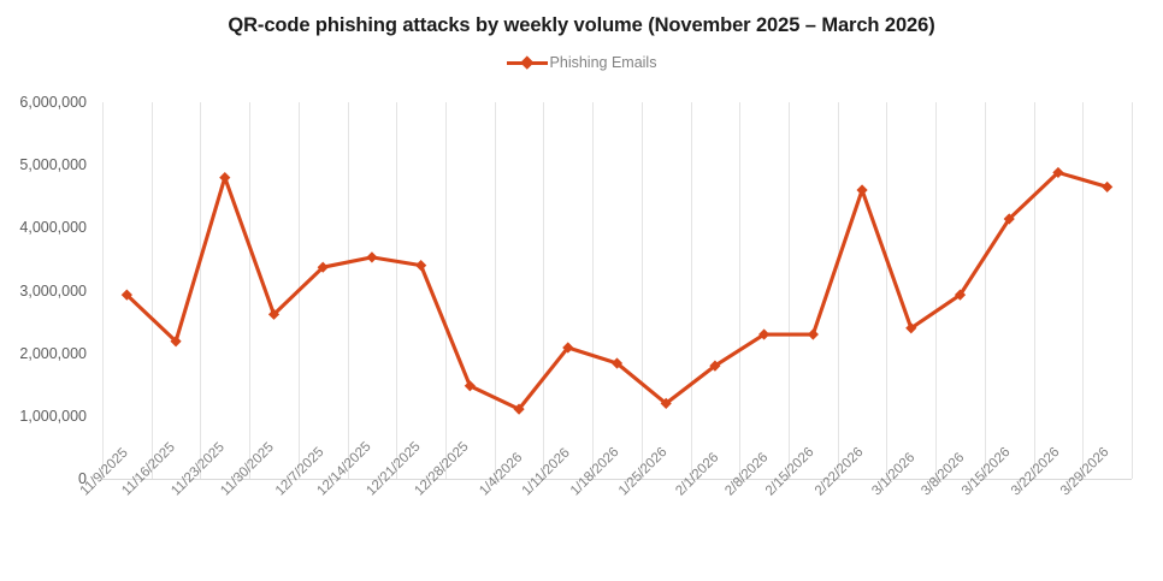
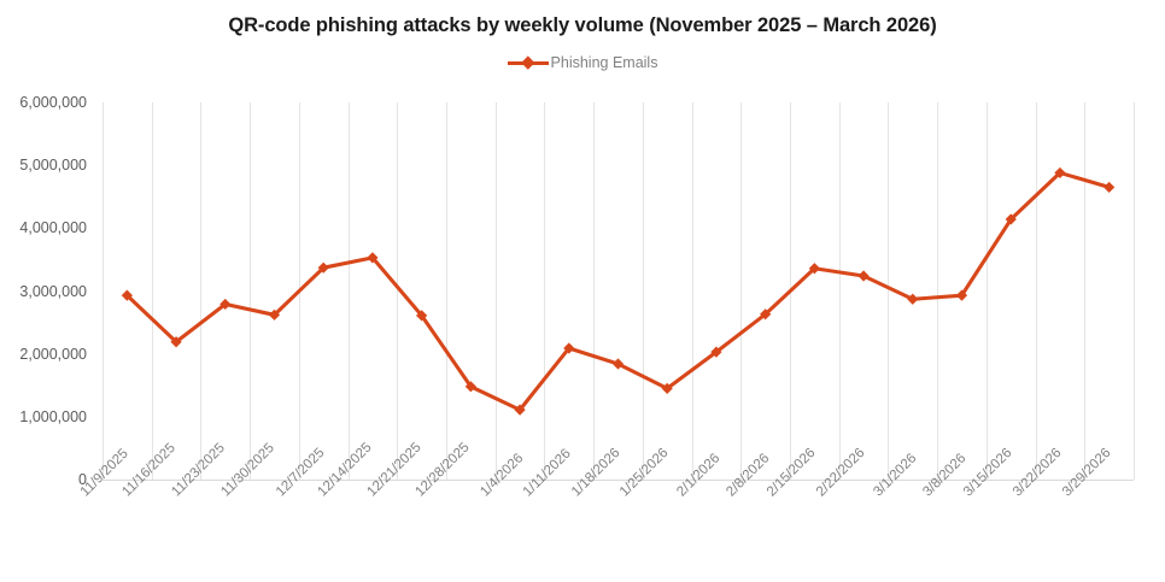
11/23/2025: 4800000 -> 2800000
12/21/2025: 3400000 -> 2600000
1/25/2026: 1200000 -> 1400000
2/1/2026: 1800000 -> 2000000
2/8/2026: 2300000 -> 2600000
2/15/2026: 2300000 -> 3400000
2/22/2026: 4600000 -> 3200000
3/1/2026: 2400000 -> 2900000
